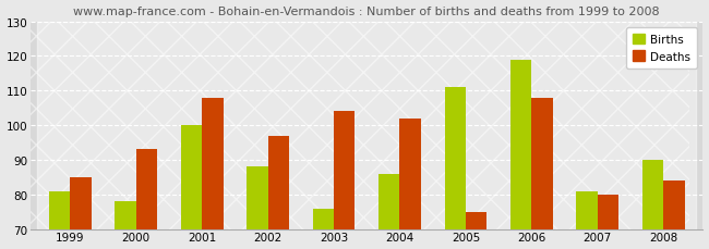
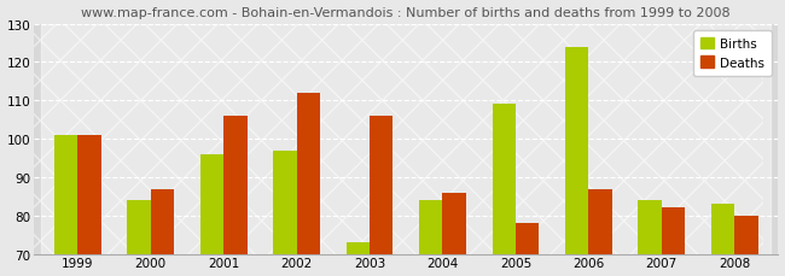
Births/1999: 81 -> 101
Deaths/1999: 85 -> 101
Births/2000: 78 -> 84
Deaths/2000: 93 -> 87
Births/2001: 100 -> 96
Deaths/2001: 108 -> 106
Births/2002: 88 -> 97
Deaths/2002: 97 -> 112
Births/2003: 76 -> 73
Deaths/2003: 104 -> 106
Births/2004: 86 -> 84
Deaths/2004: 102 -> 86
Births/2005: 111 -> 109
Deaths/2005: 75 -> 78
Births/2006: 119 -> 124
Deaths/2006: 108 -> 87
Births/2007: 81 -> 84
Deaths/2007: 80 -> 82
Births/2008: 90 -> 83
Deaths/2008: 84 -> 80
